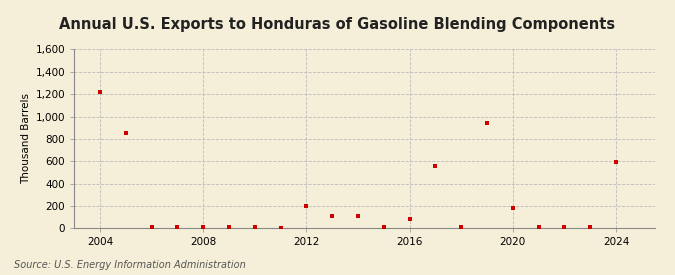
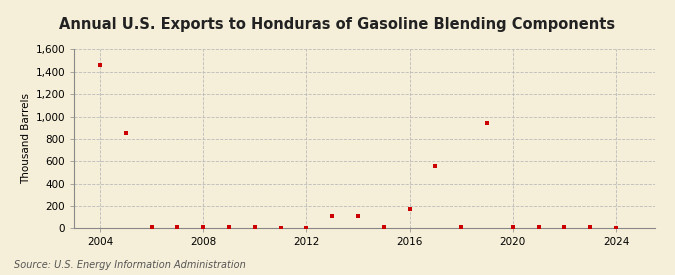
2004: 1,220 -> 1,460
2012: 200 -> 0
2016: 80 -> 180
2020: 180 -> 20
2024: 590 -> 0
